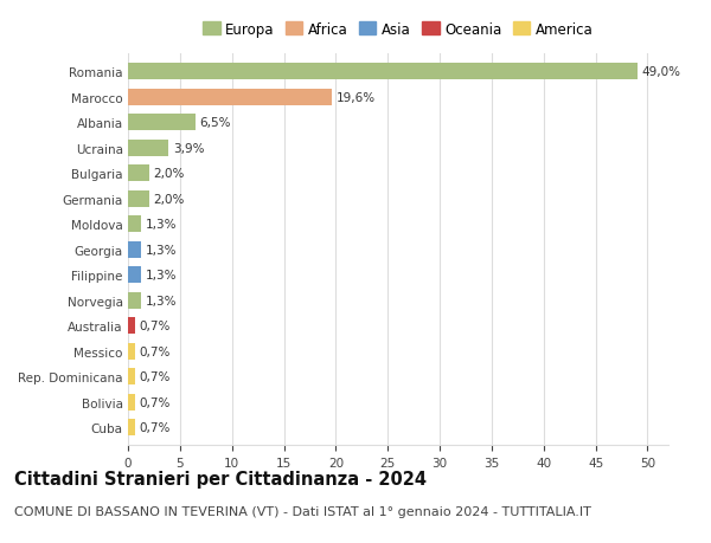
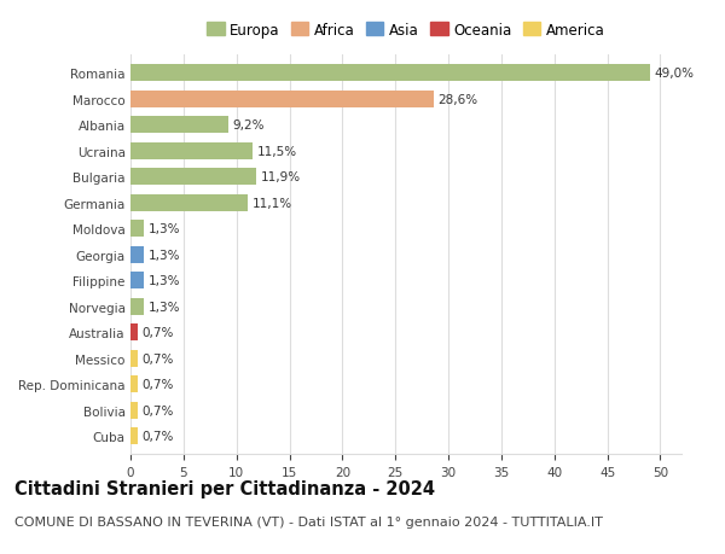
Marocco: 19,6% -> 28,6%
Albania: 6,5% -> 9,2%
Ucraina: 3,9% -> 11,5%
Bulgaria: 2,0% -> 11,9%
Germania: 2,0% -> 11,1%
